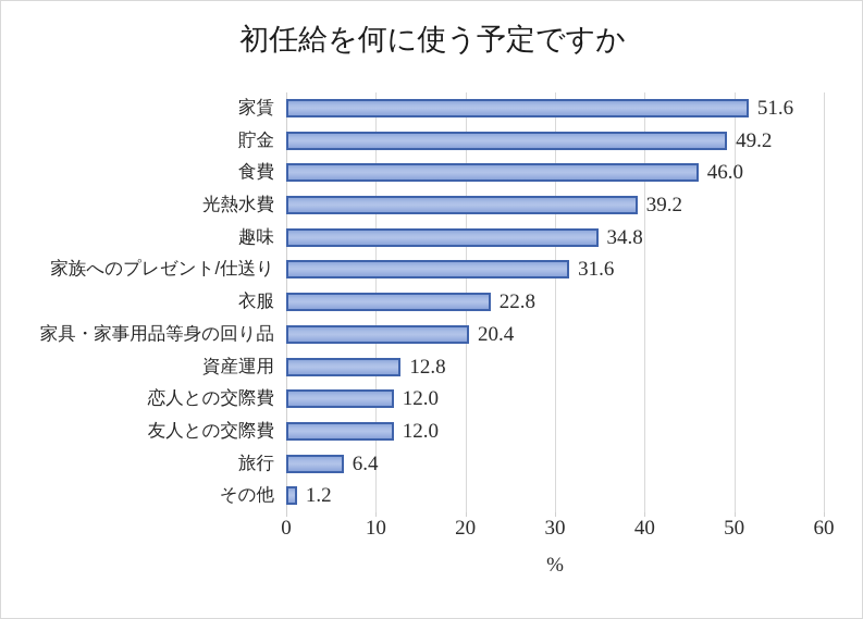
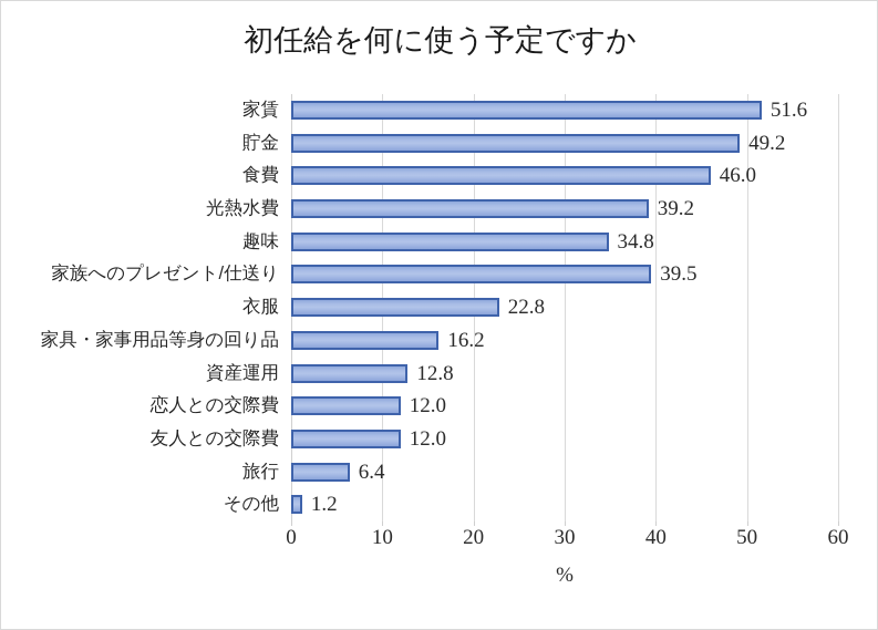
家族へのプレゼント/仕送り: 31.6 -> 39.5
家具・家事用品等身の回り品: 20.4 -> 16.2
